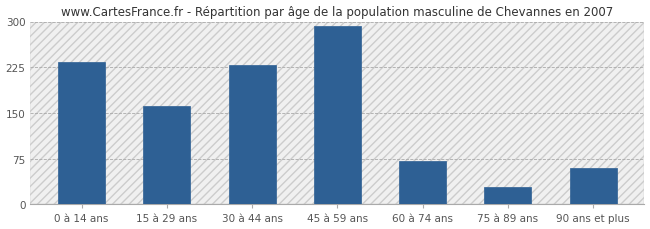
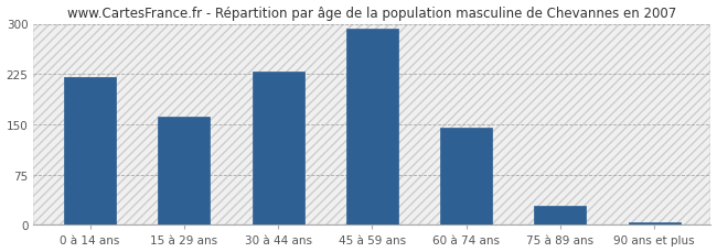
0 à 14 ans: 234 -> 220
60 à 74 ans: 72 -> 145
90 ans et plus: 60 -> 4
